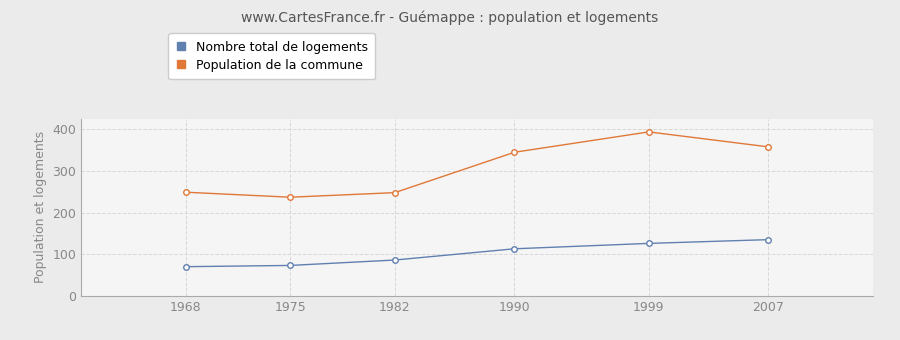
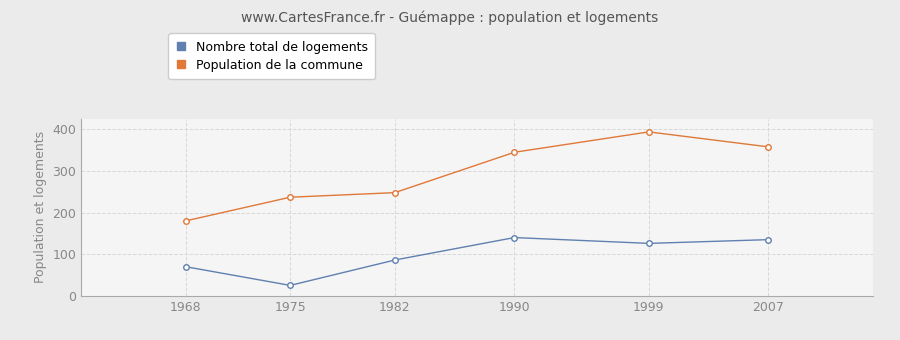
Population de la commune/1968: 249 -> 180
Nombre total de logements/1975: 73 -> 25
Nombre total de logements/1990: 113 -> 140
